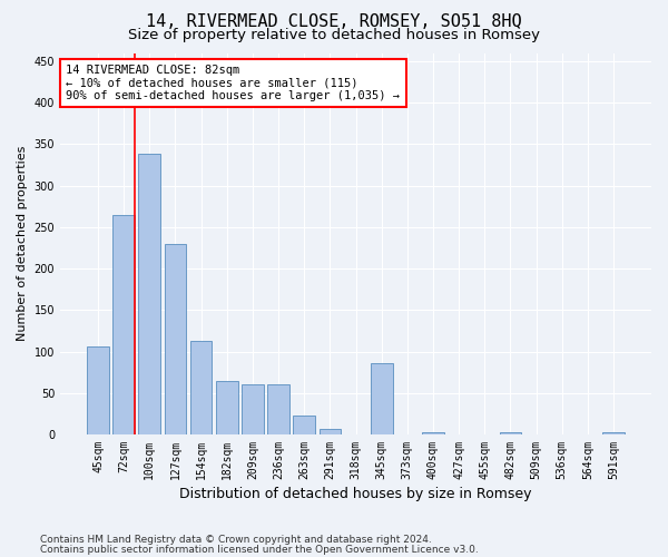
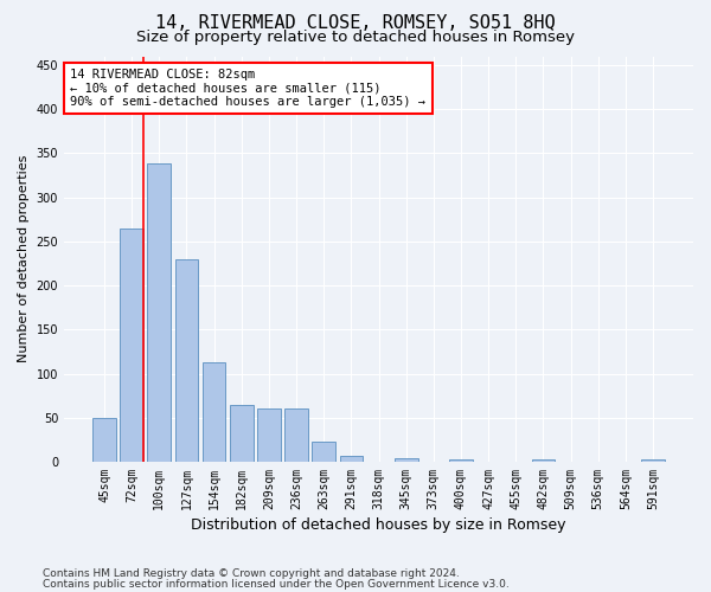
45sqm: 106 -> 50
345sqm: 86 -> 4
